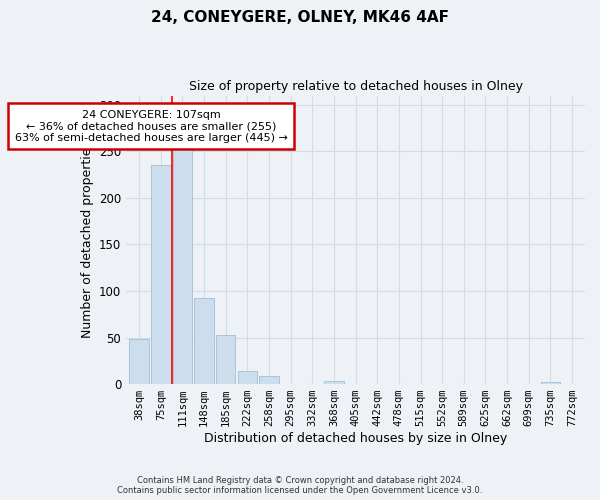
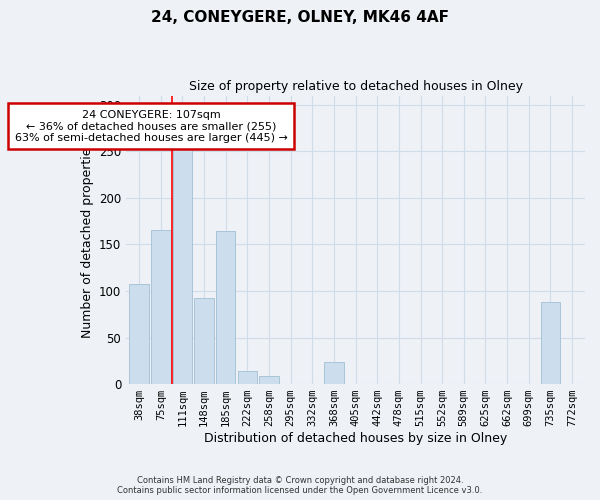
38sqm: 48 -> 108
75sqm: 235 -> 166
185sqm: 53 -> 164
368sqm: 3 -> 24
735sqm: 2 -> 88
